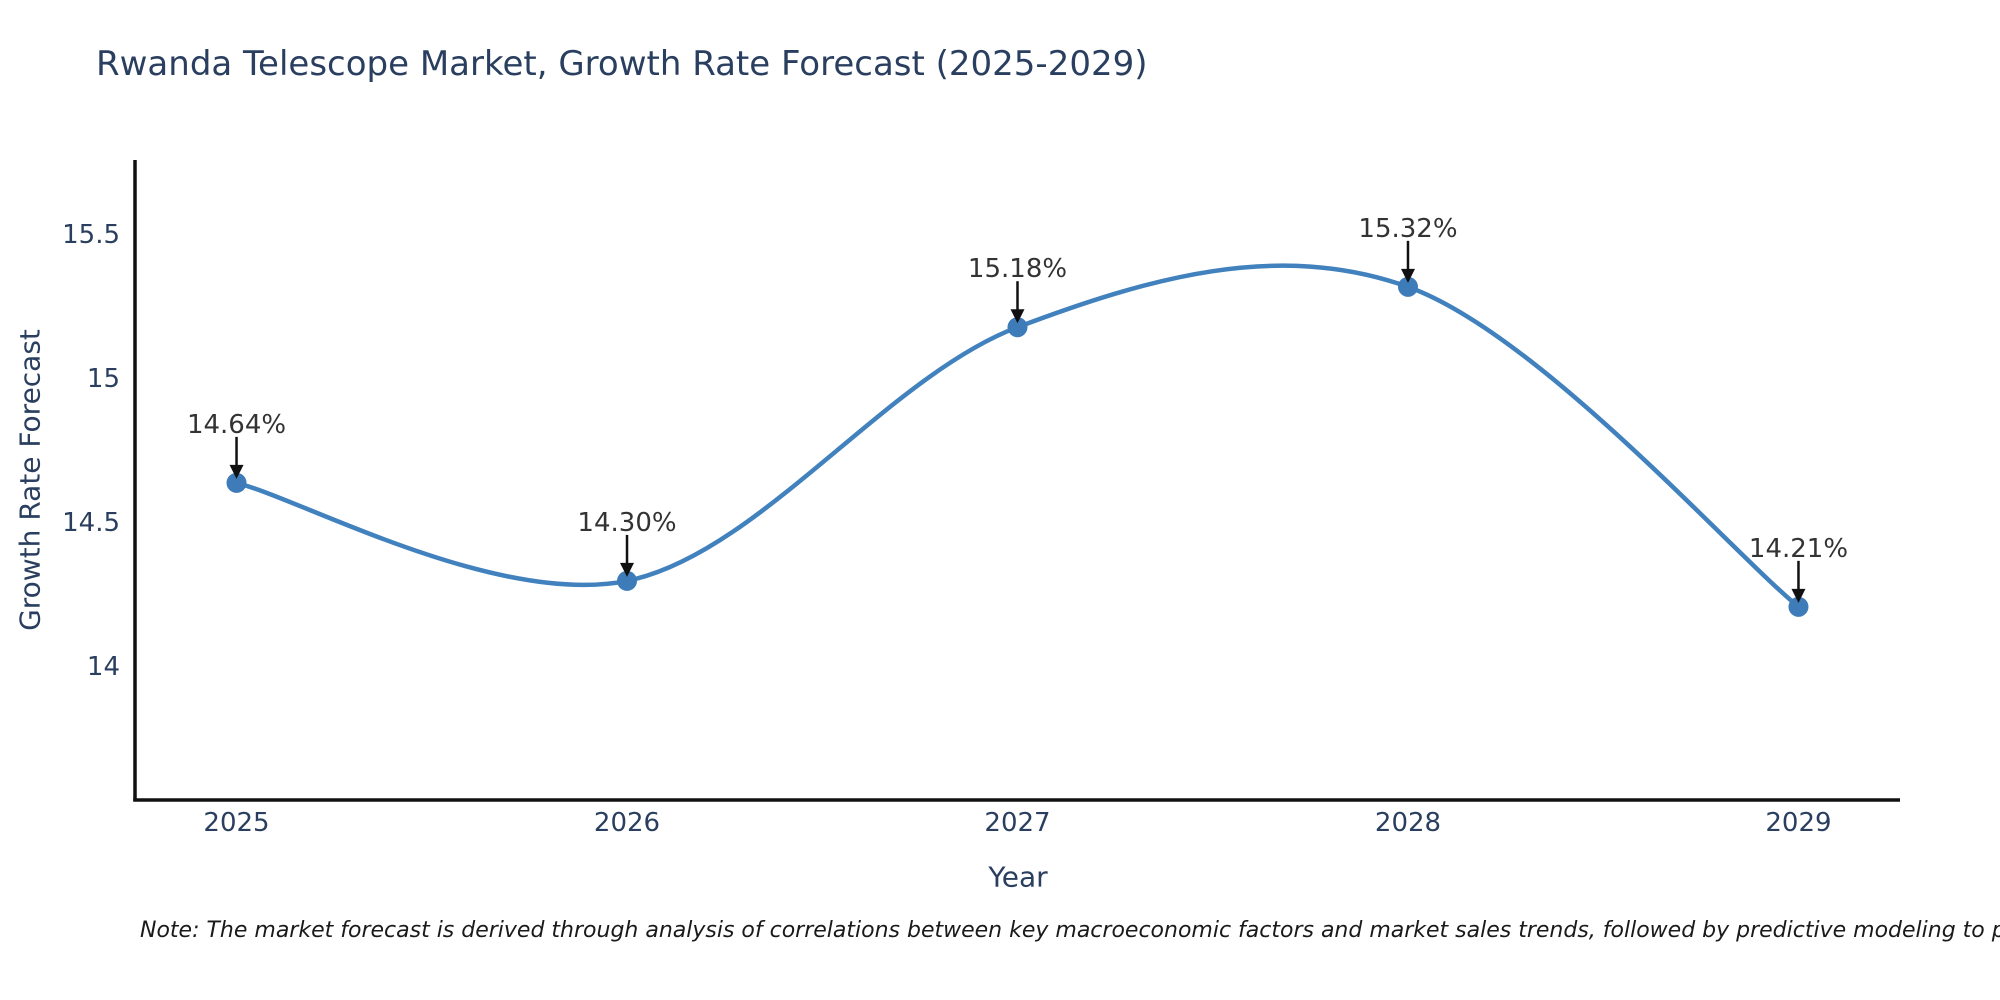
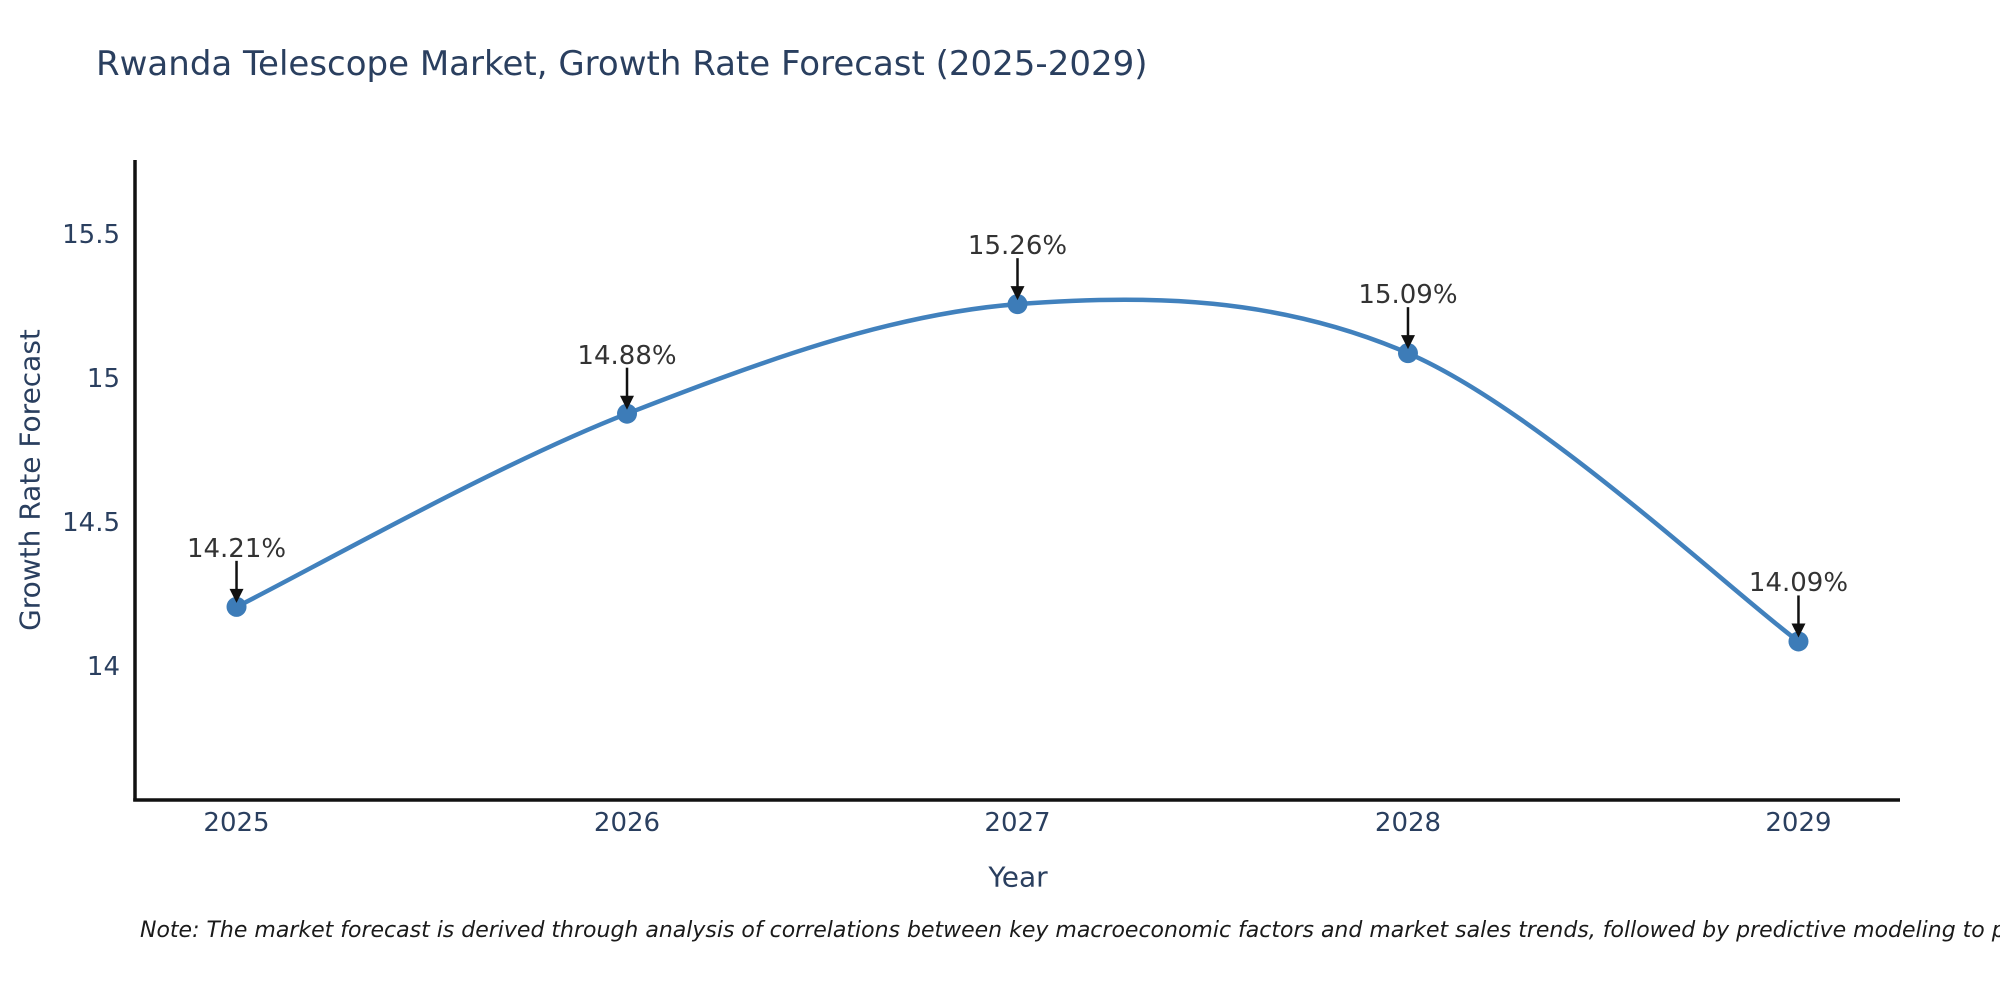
2025: 14.64% -> 14.21%
2026: 14.30% -> 14.88%
2027: 15.18% -> 15.26%
2028: 15.32% -> 15.09%
2029: 14.21% -> 14.09%
